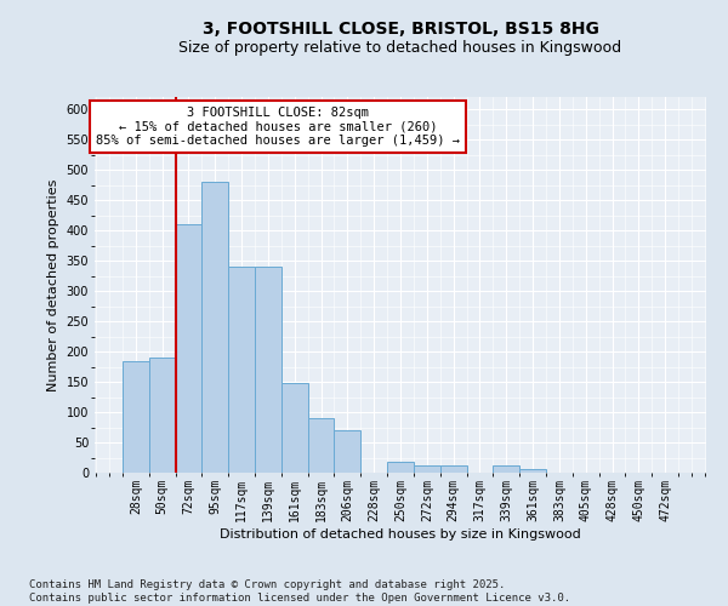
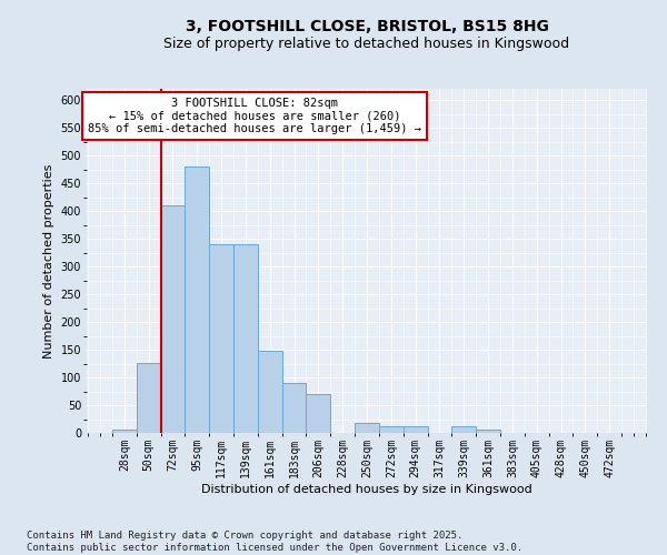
28sqm: 184 -> 7
50sqm: 190 -> 127
